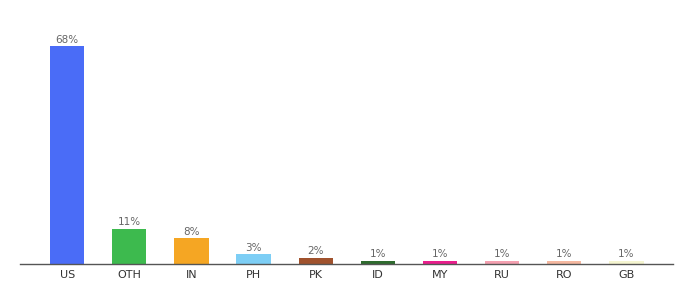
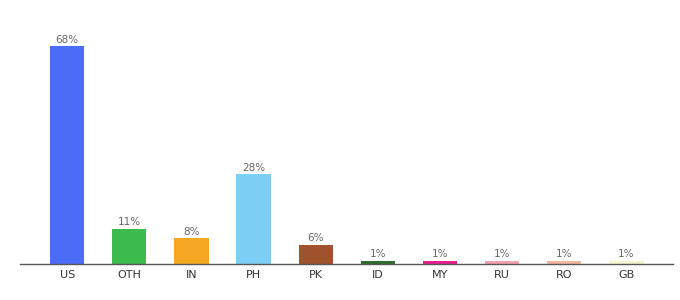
PH: 3% -> 28%
PK: 2% -> 6%
